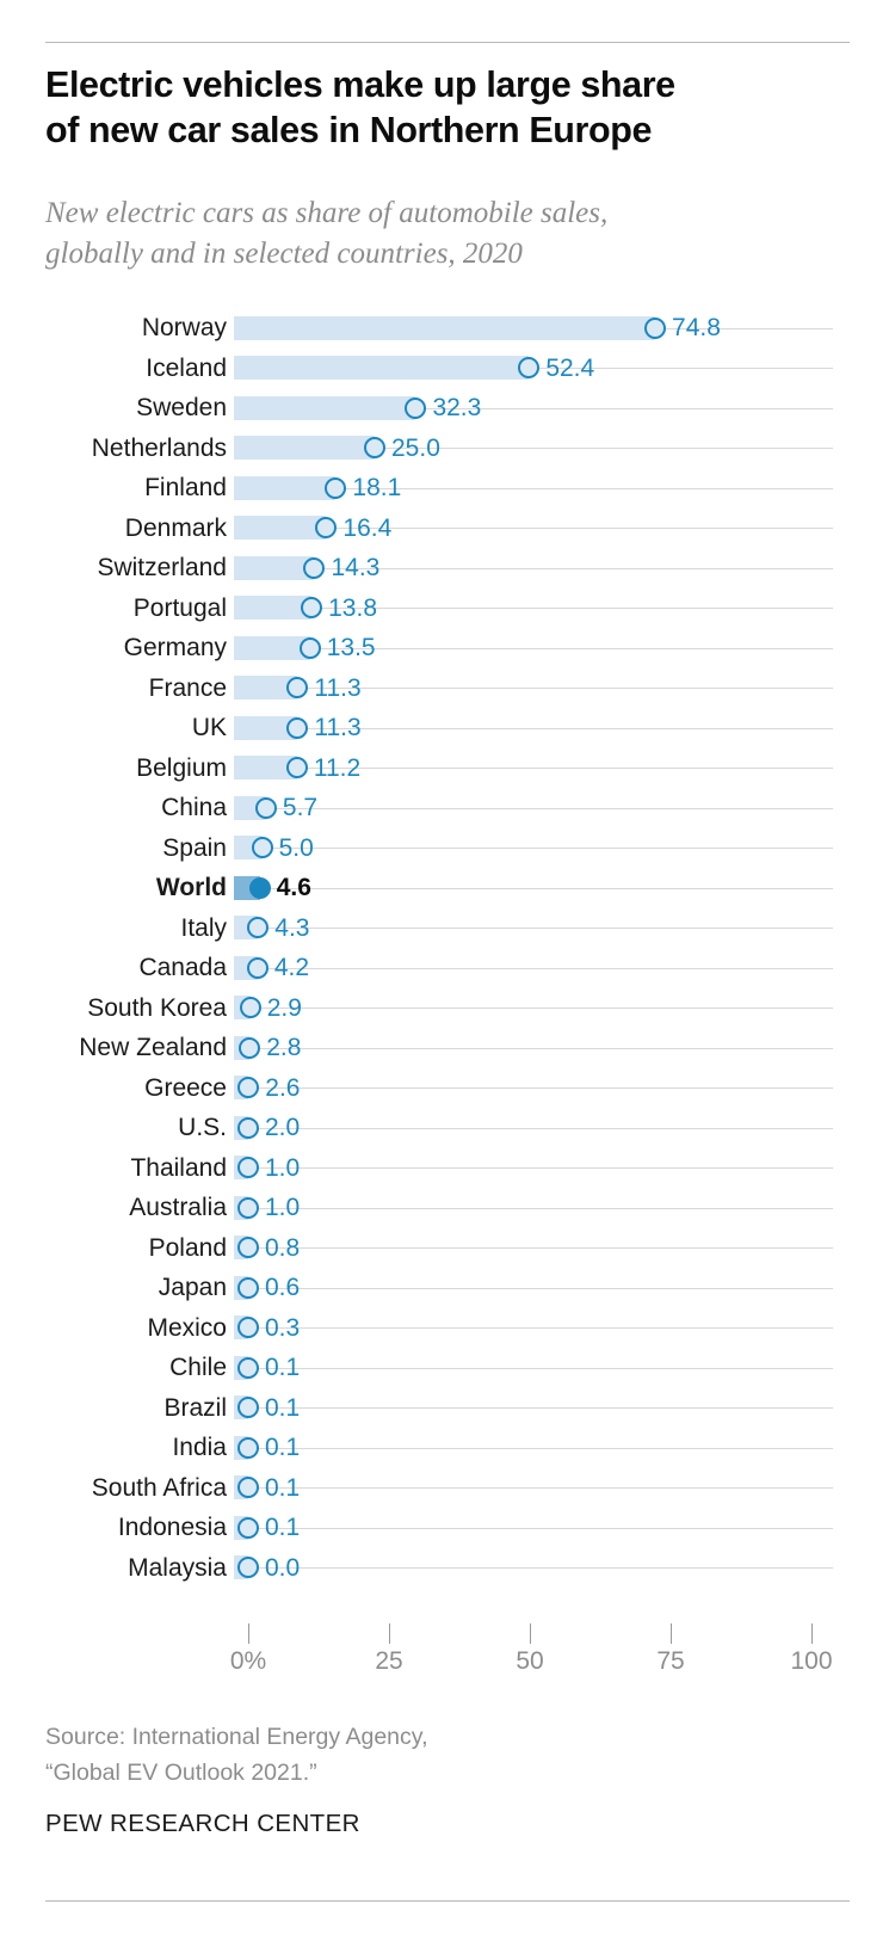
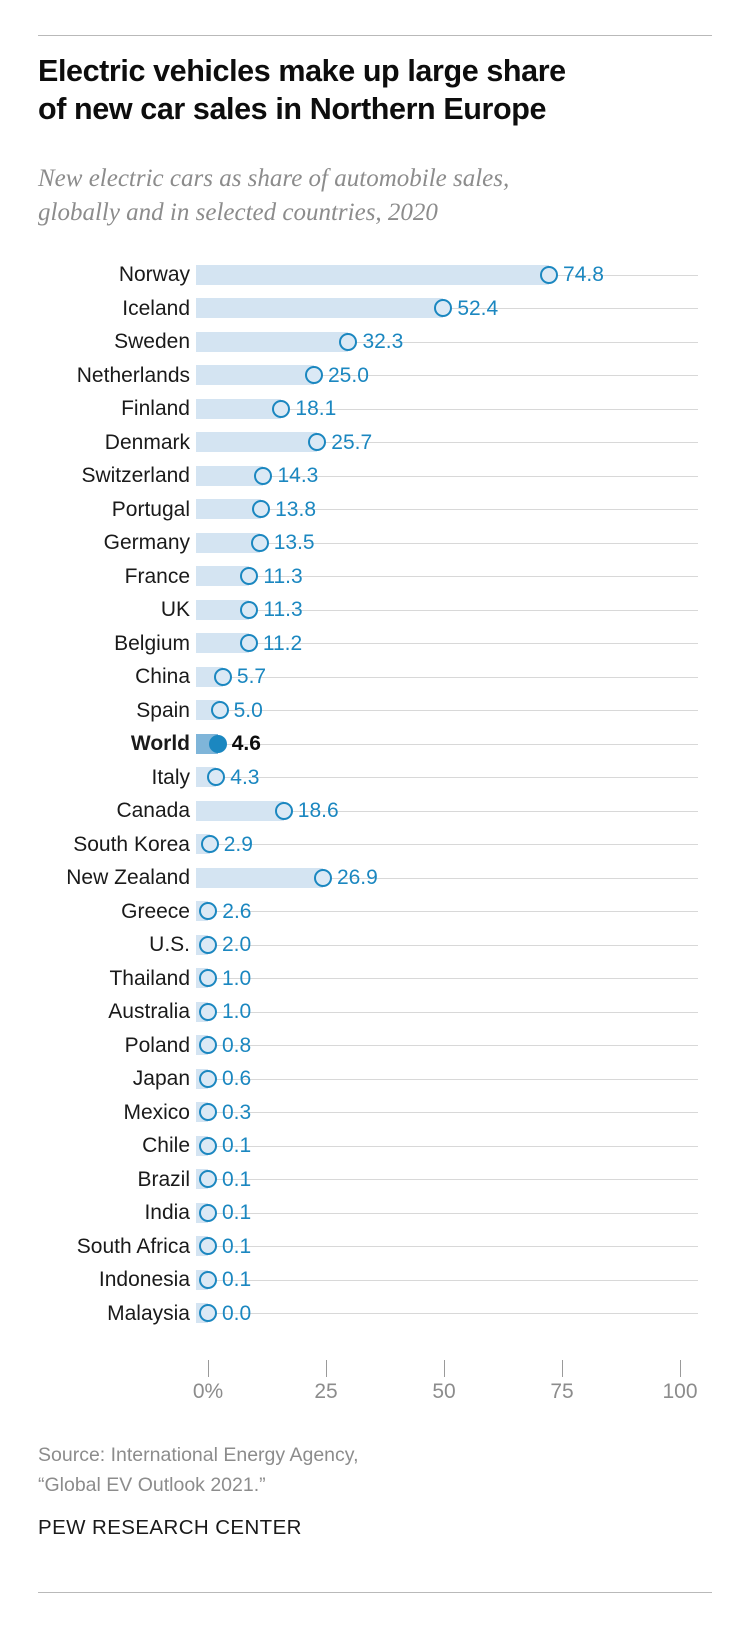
Denmark: 16.4 -> 25.7
Canada: 4.2 -> 18.6
New Zealand: 2.8 -> 26.9
